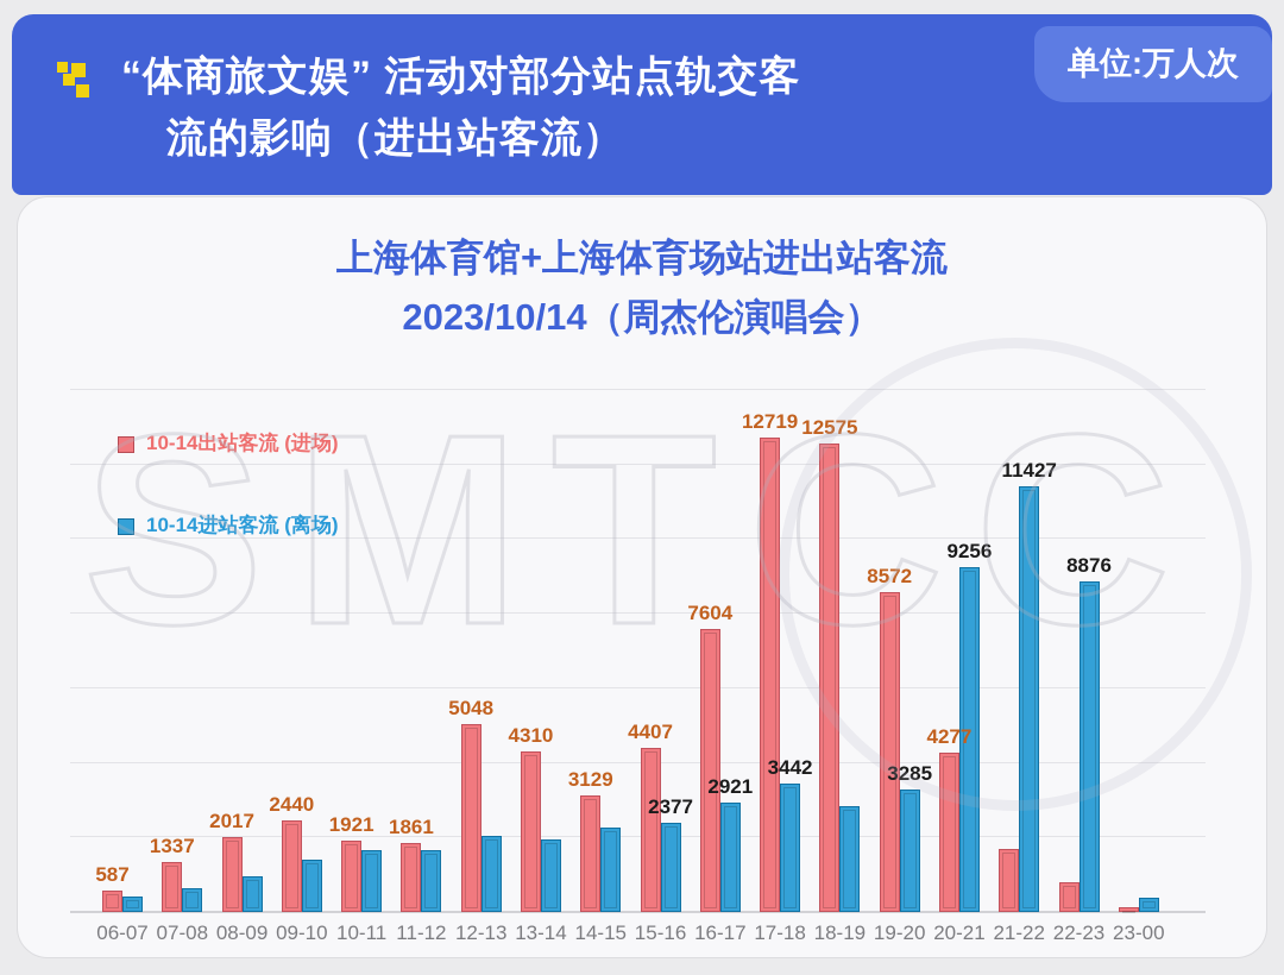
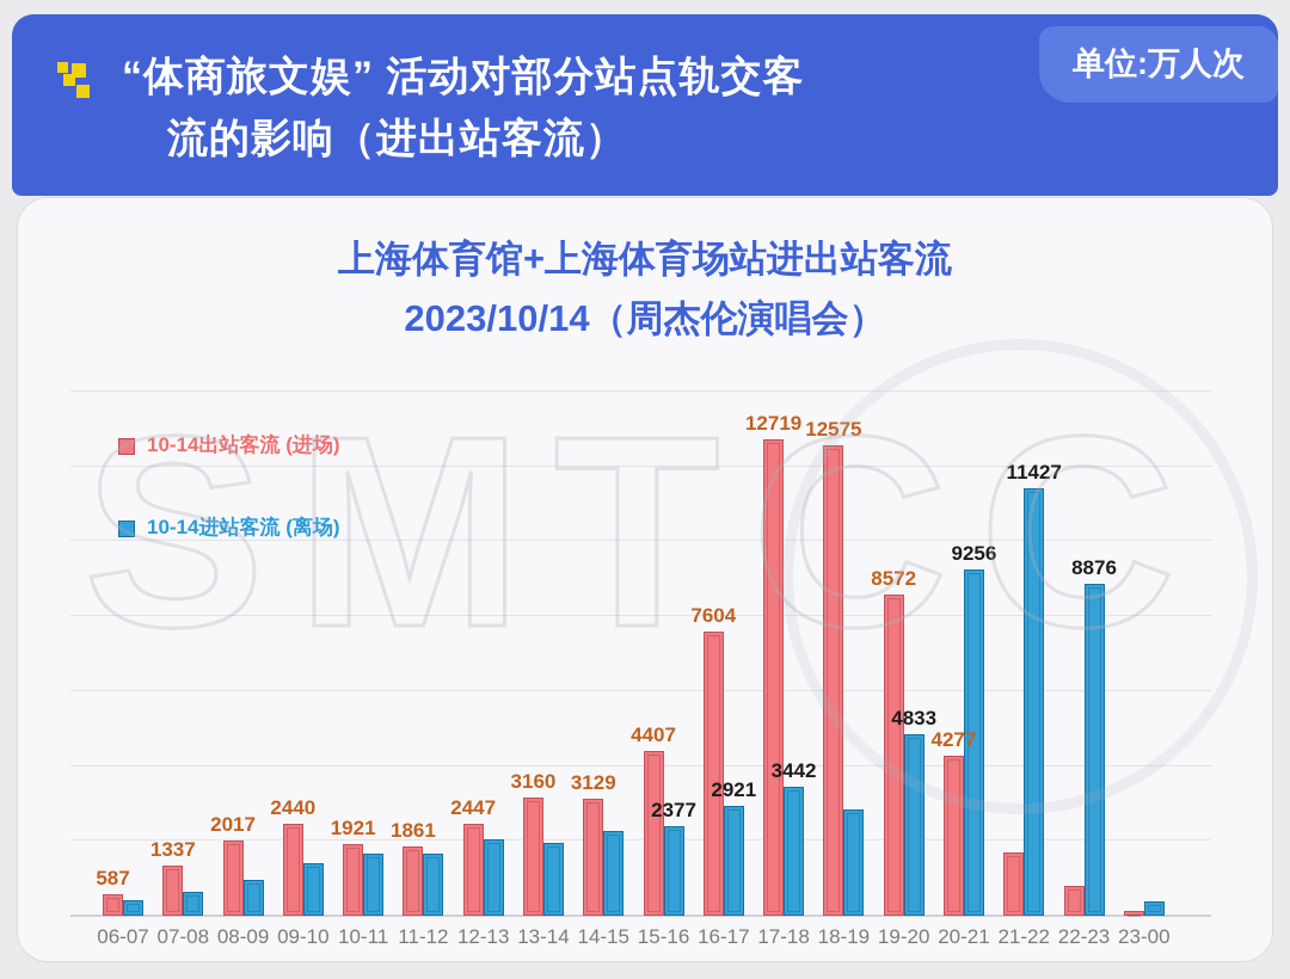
10-14出站客流 (进场)/12-13: 5048 -> 2447
10-14出站客流 (进场)/13-14: 4310 -> 3160
10-14进站客流 (离场)/19-20: 3285 -> 4833
